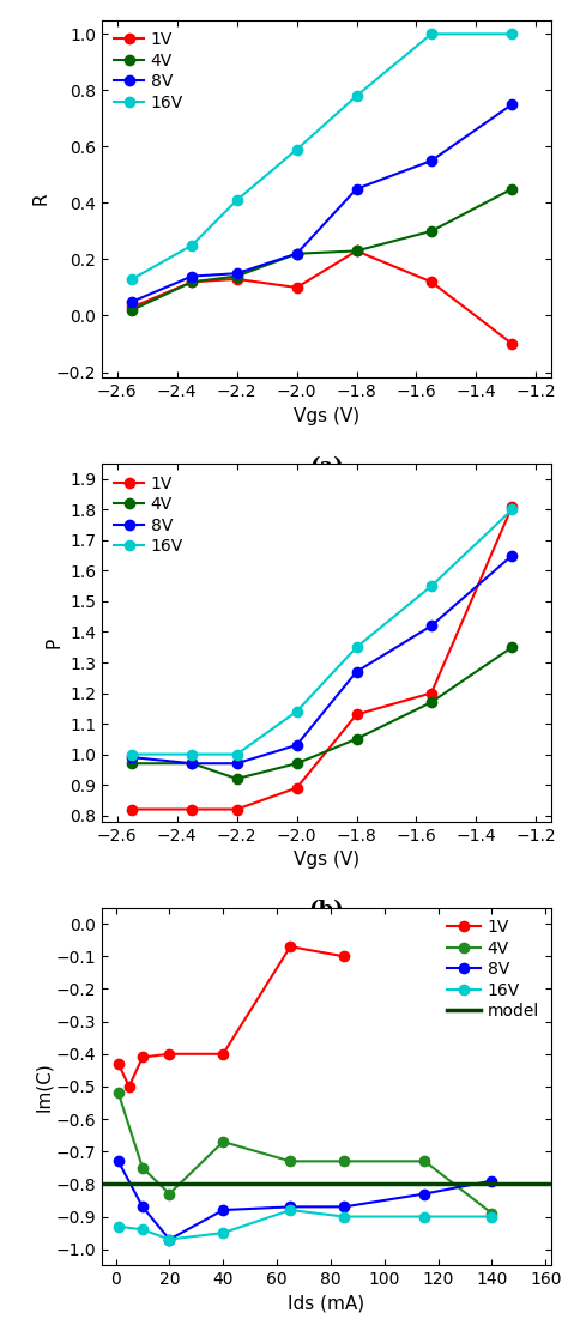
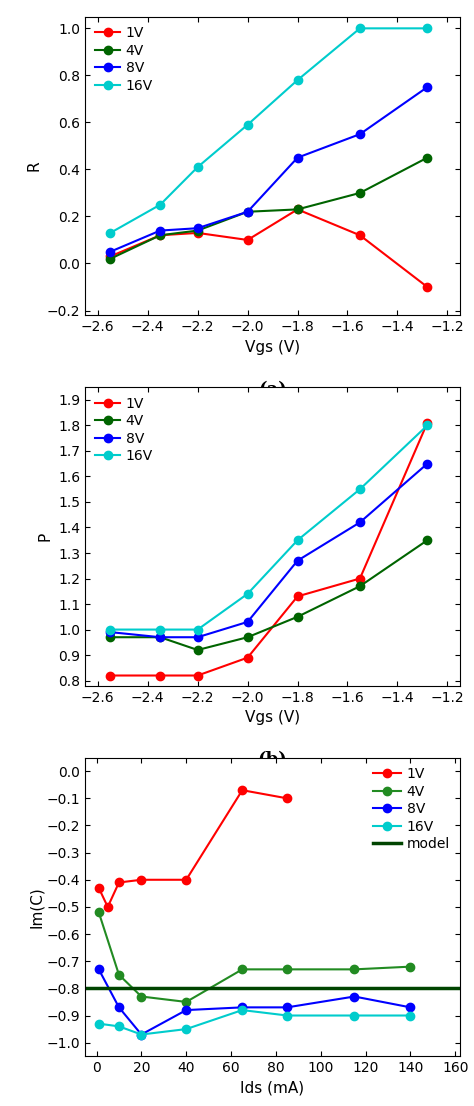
4V/40: -0.67 -> -0.85
4V/140: -0.89 -> -0.72
8V/140: -0.79 -> -0.87
